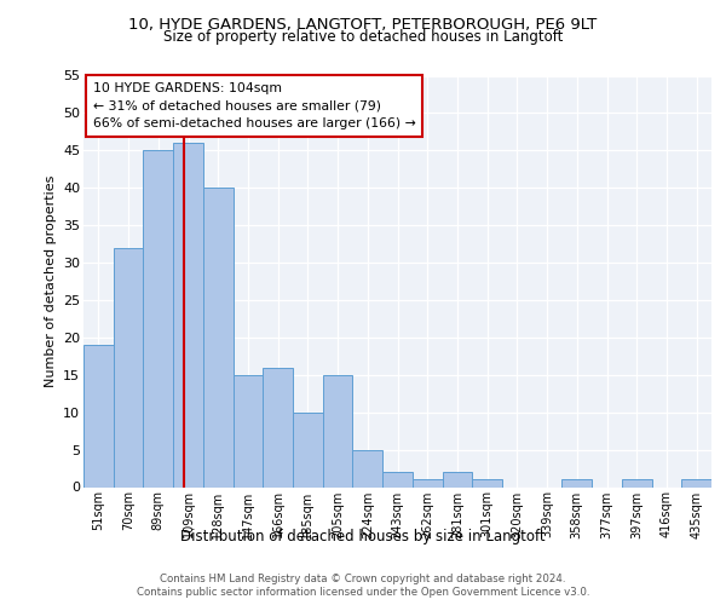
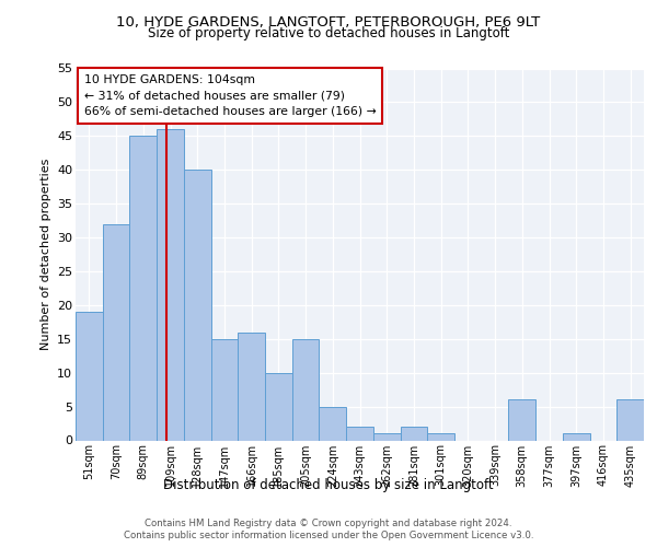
358sqm: 1 -> 6
435sqm: 1 -> 6
